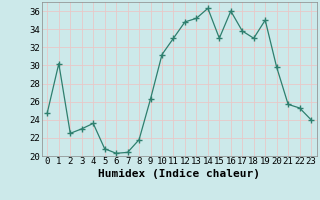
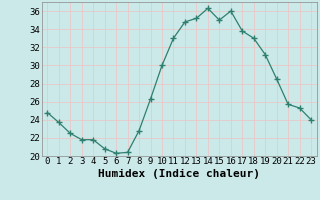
1: 30.2 -> 23.7
3: 23.0 -> 21.8
4: 23.6 -> 21.8
8: 21.8 -> 22.8
10: 31.2 -> 30.0
15: 33.0 -> 35.0
19: 35.0 -> 31.2
20: 29.8 -> 28.5
